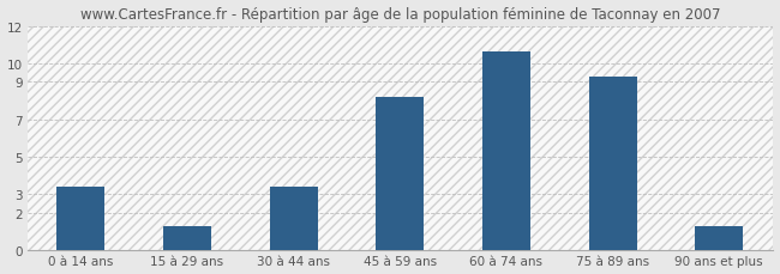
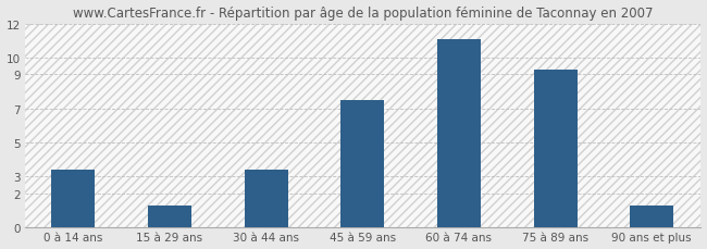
45 à 59 ans: 8.2 -> 7.5
60 à 74 ans: 10.6 -> 11.1
